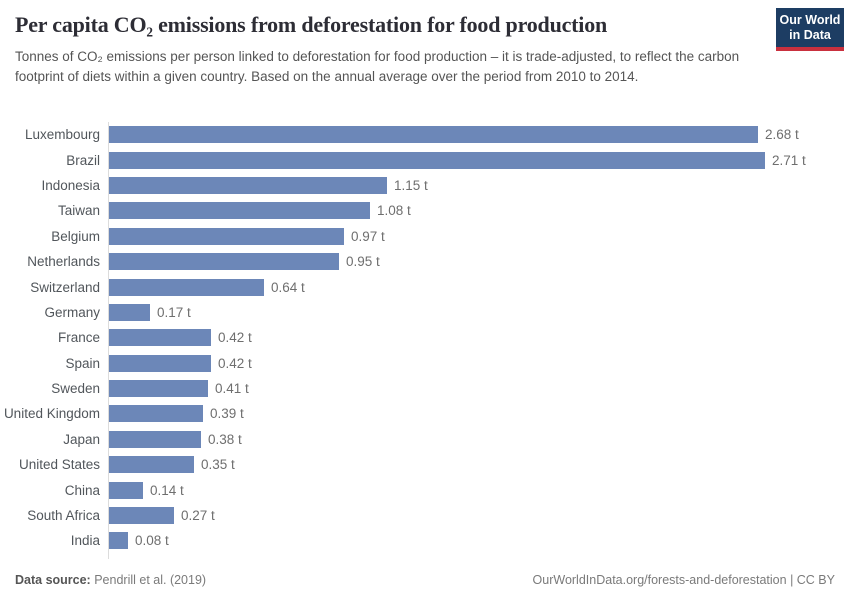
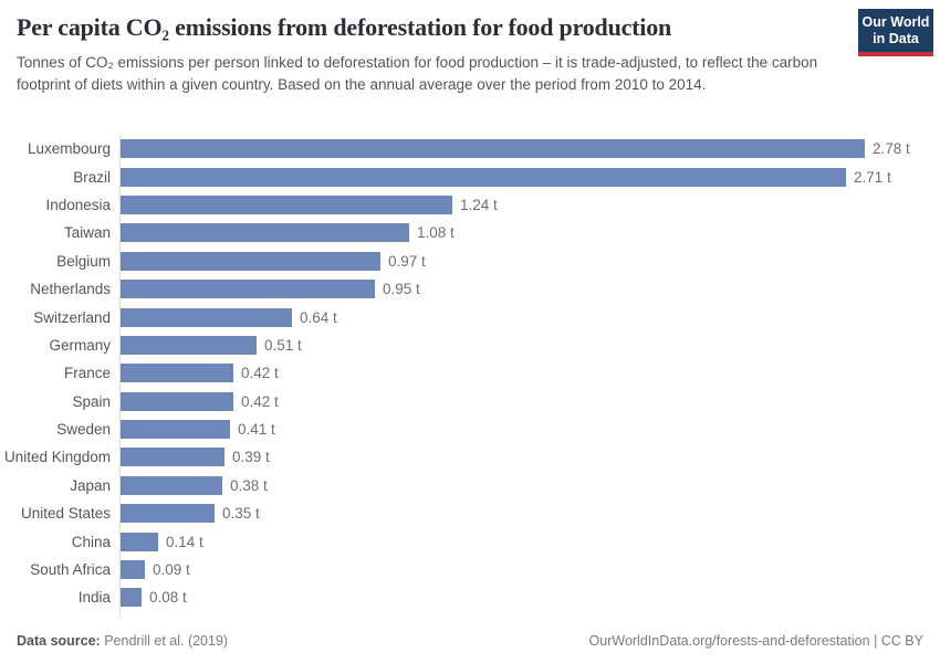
Luxembourg: 2.68 -> 2.78
Indonesia: 1.15 -> 1.24
Germany: 0.17 -> 0.51
South Africa: 0.27 -> 0.09
